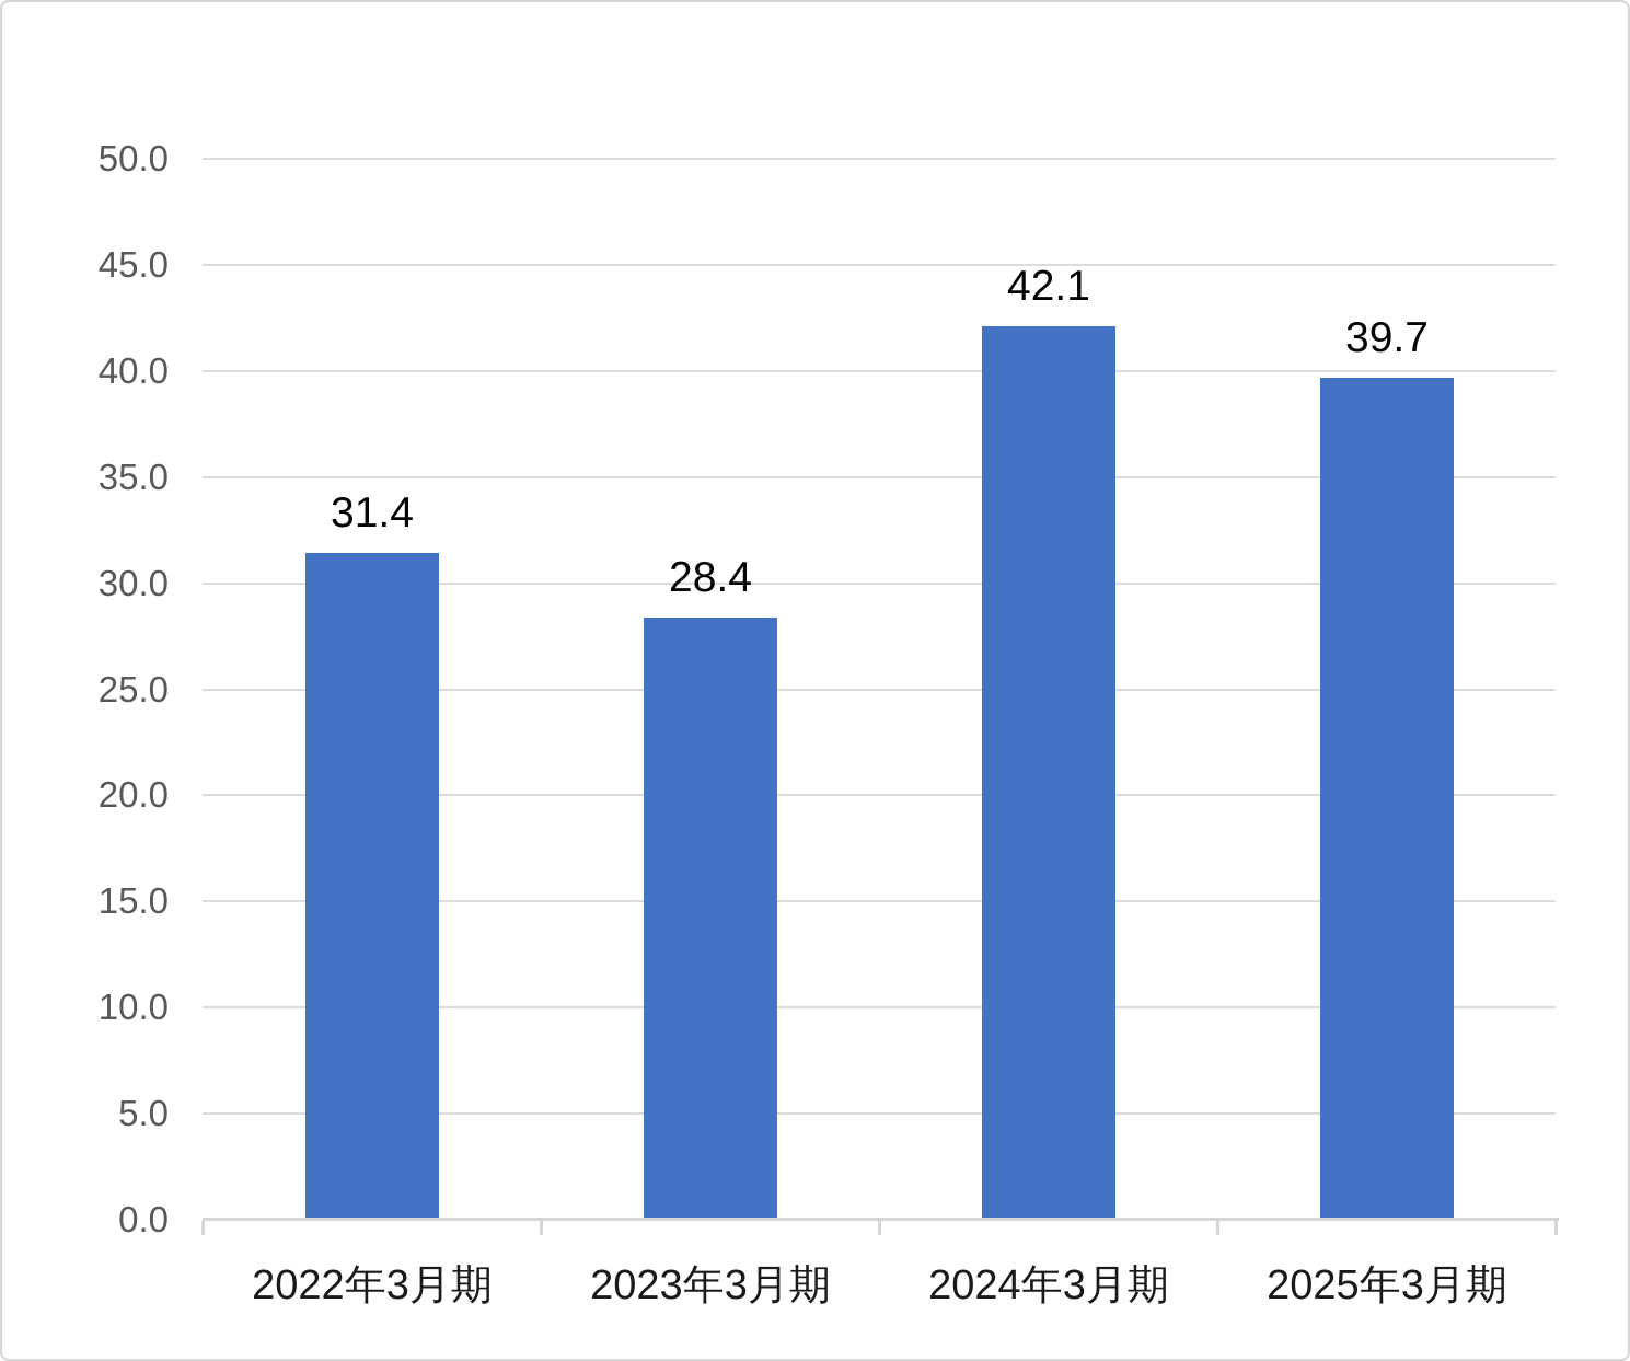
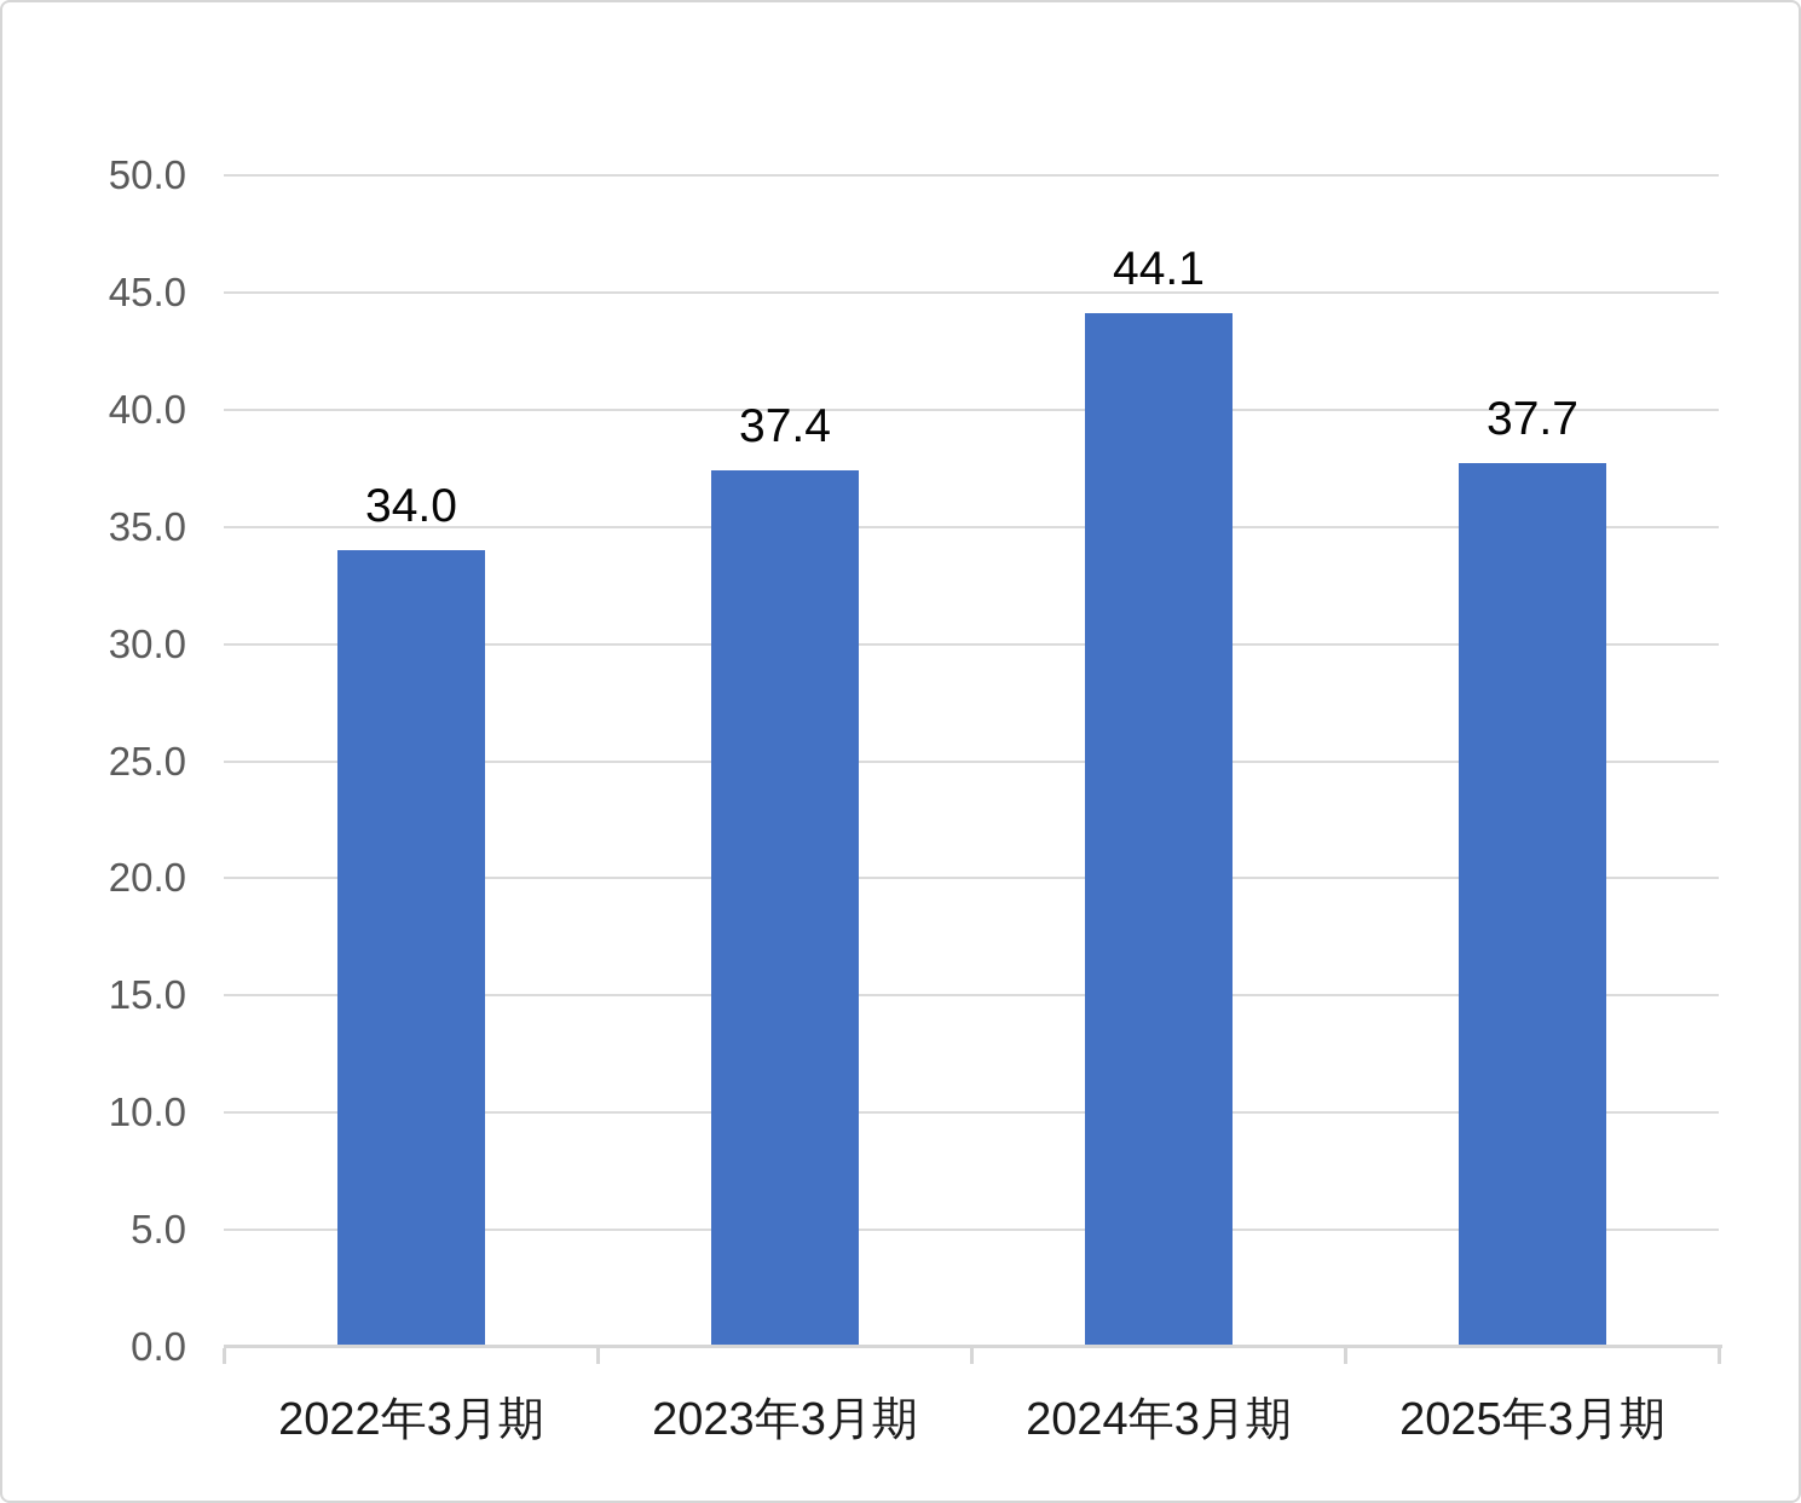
2022年3月期: 31.4 -> 34.0
2023年3月期: 28.4 -> 37.4
2024年3月期: 42.1 -> 44.1
2025年3月期: 39.7 -> 37.7
